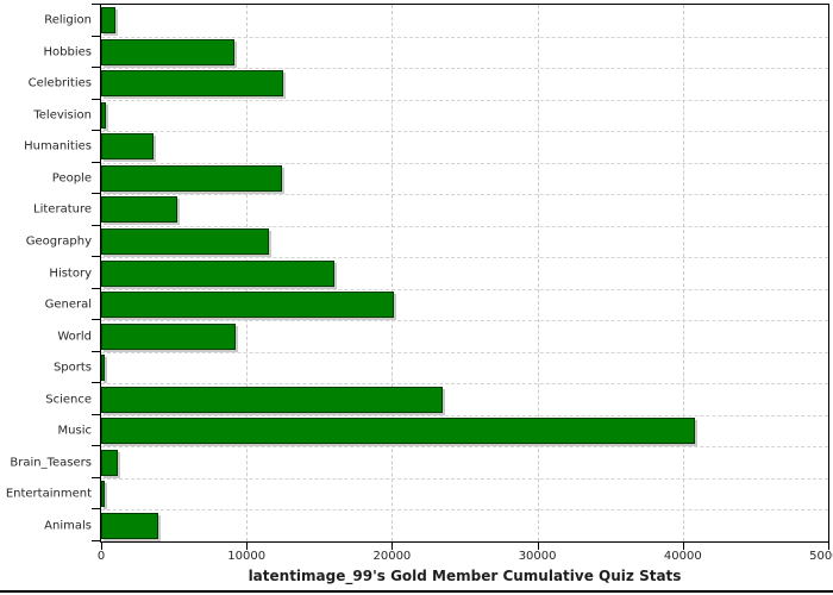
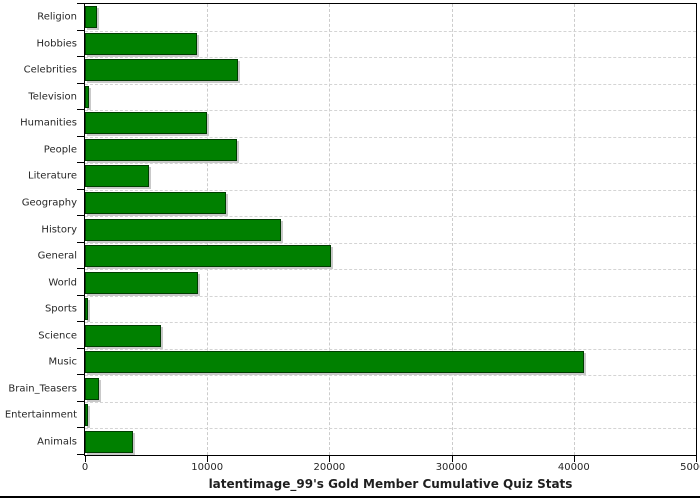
Humanities: 3600 -> 10000
Science: 23500 -> 6200
